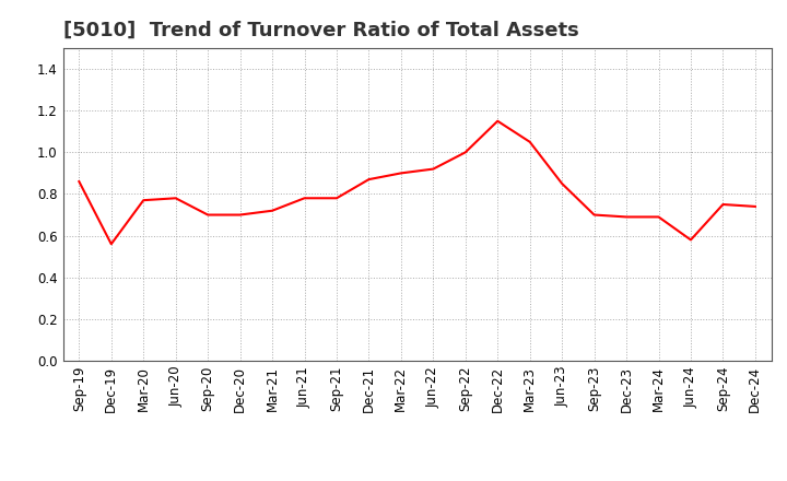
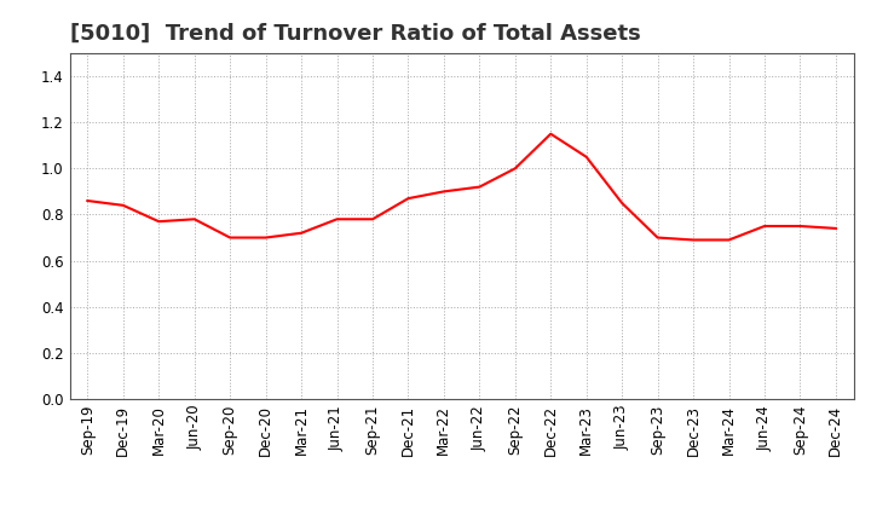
Dec-19: 0.56 -> 0.84
Jun-24: 0.58 -> 0.75
